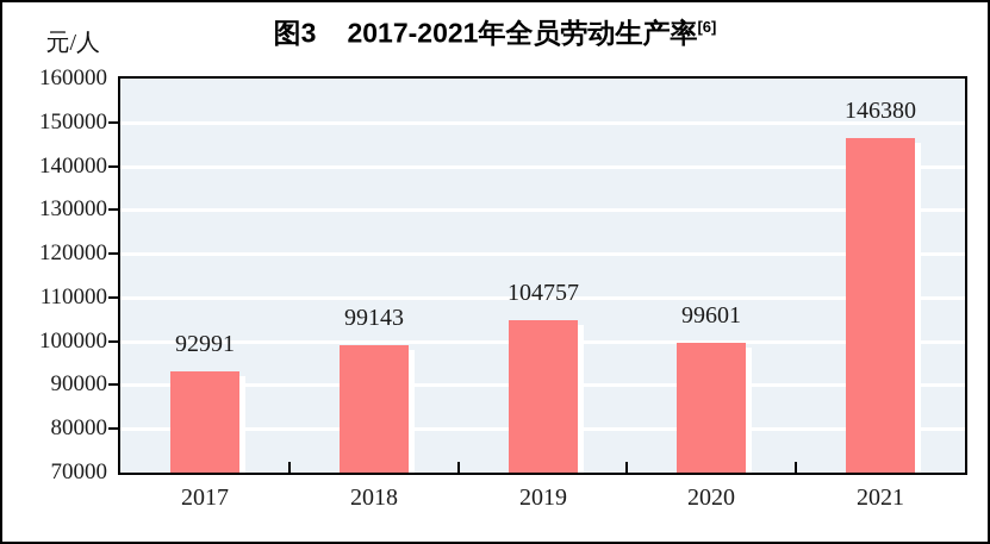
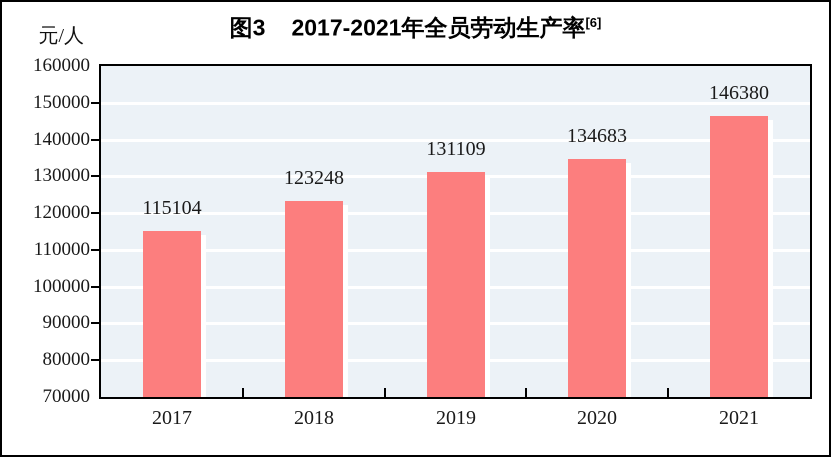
2017: 92991 -> 115104
2018: 99143 -> 123248
2019: 104757 -> 131109
2020: 99601 -> 134683
